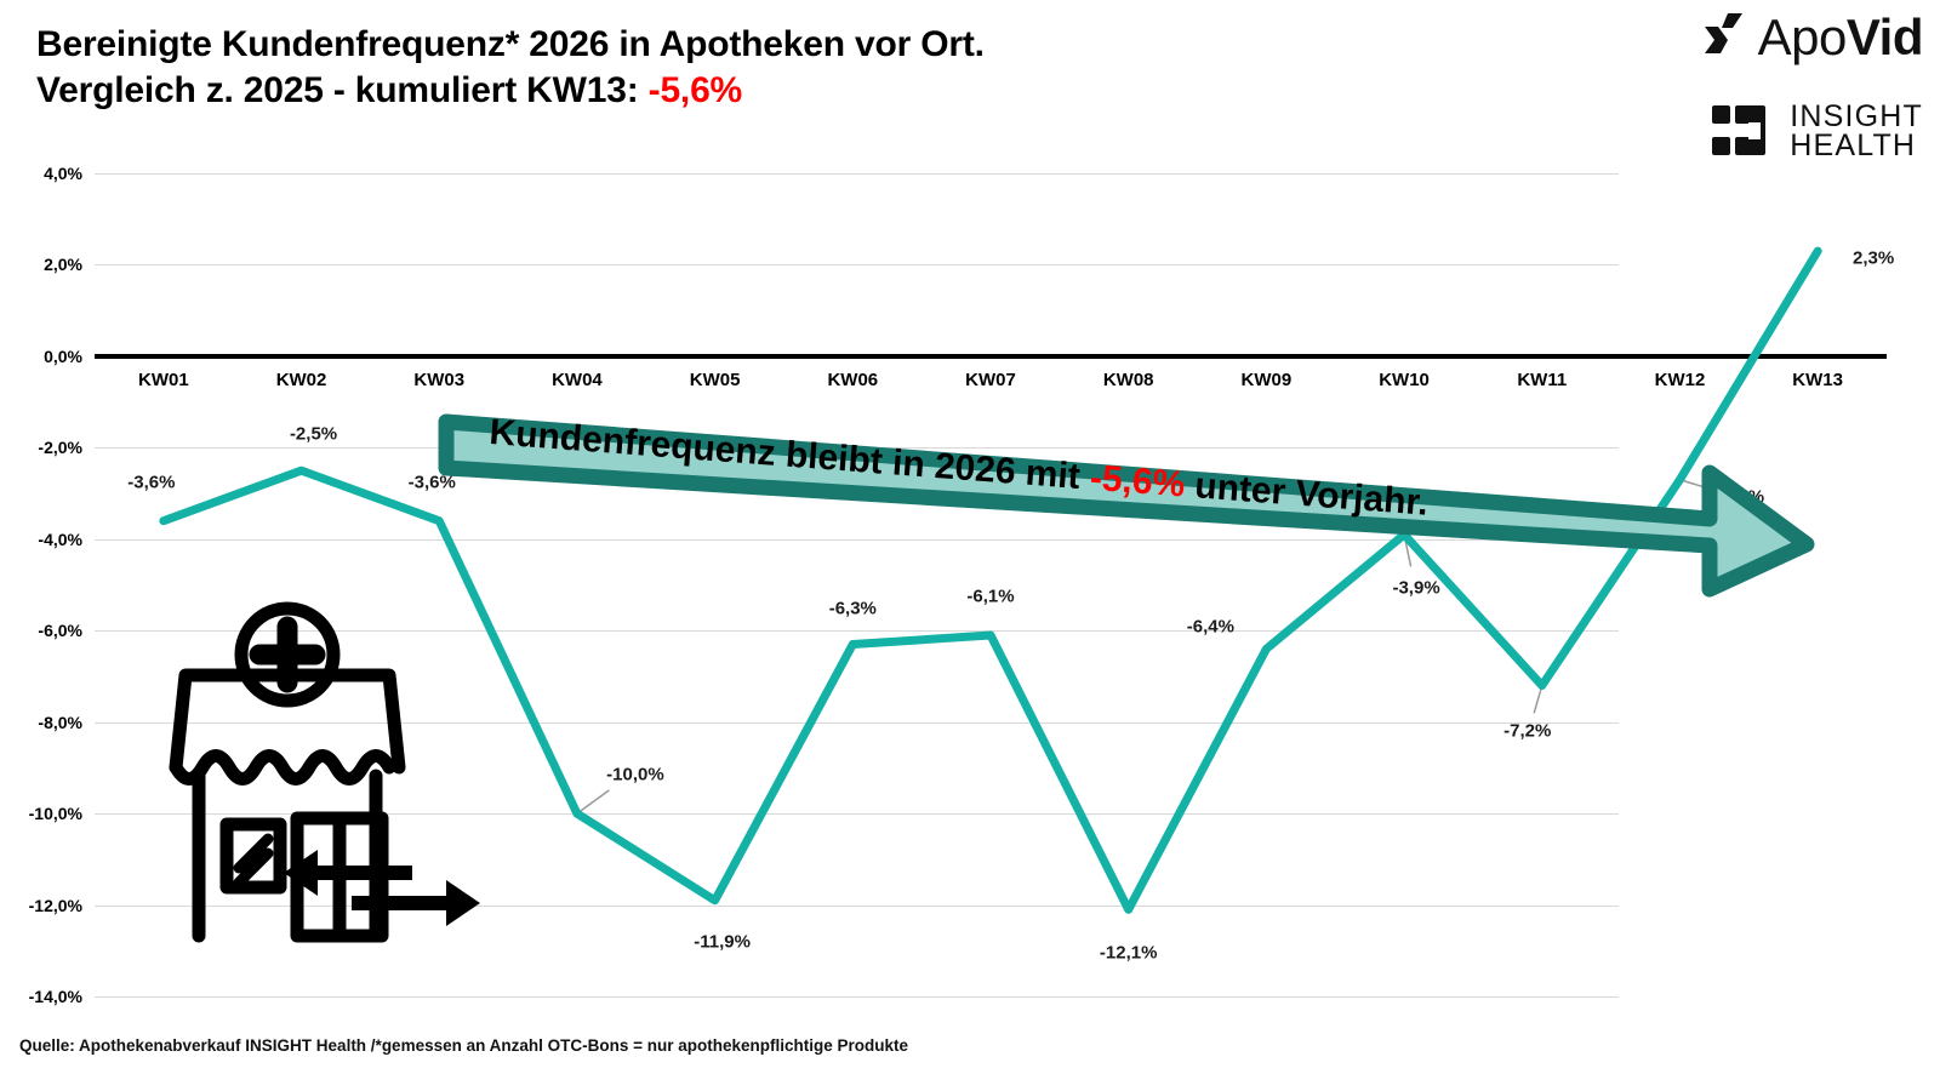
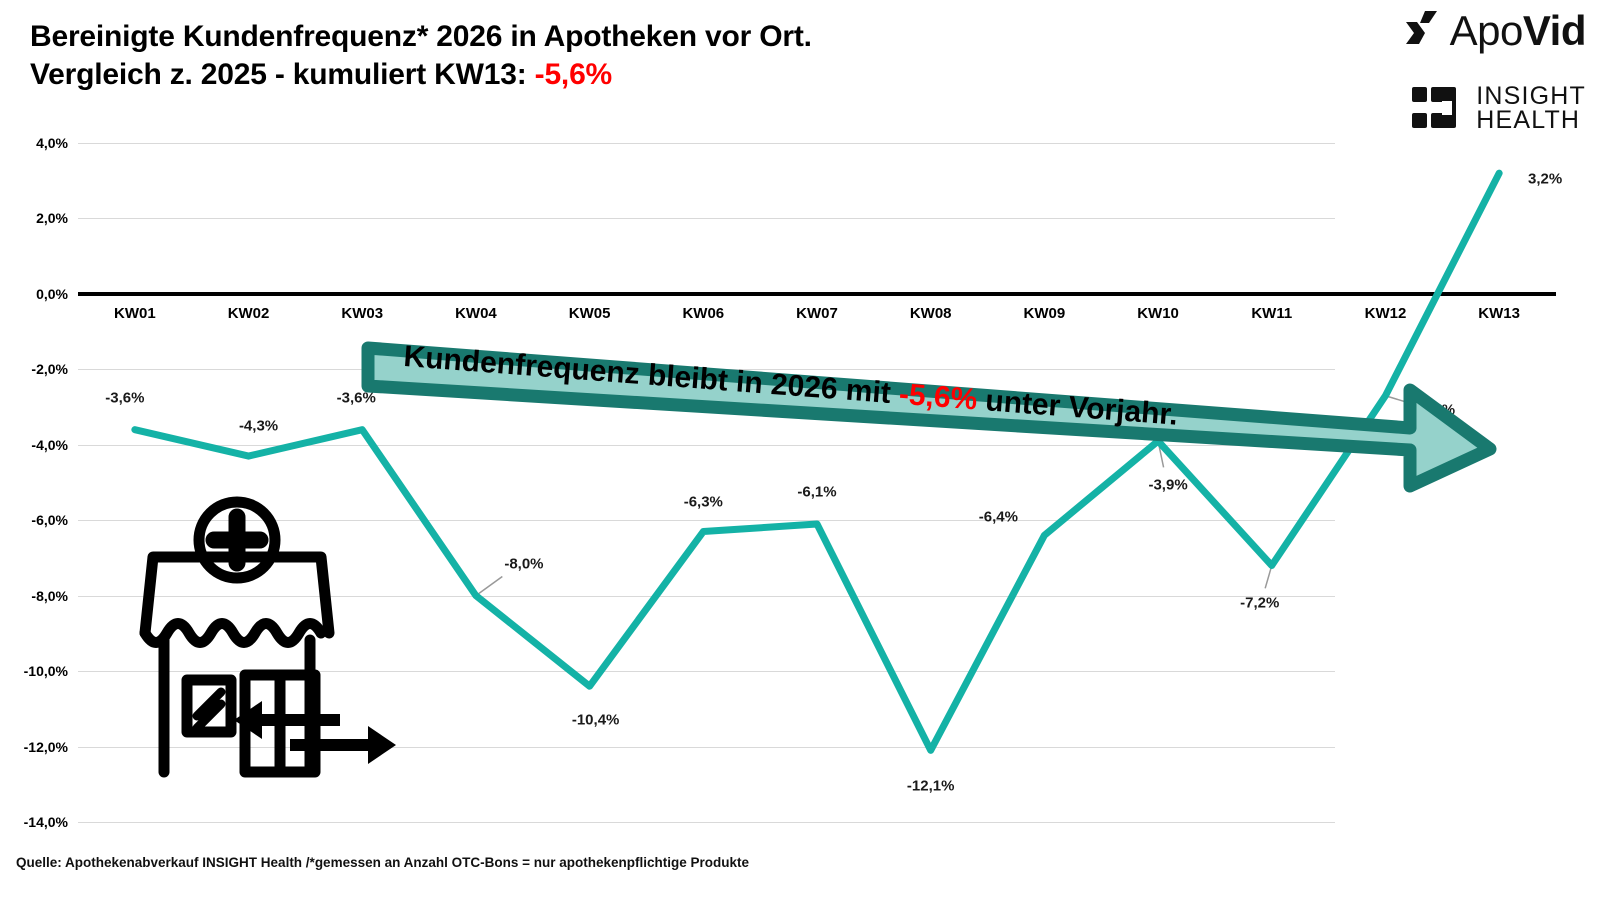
KW02: -2,5% -> -4,3%
KW04: -10,0% -> -8,0%
KW05: -11,9% -> -10,4%
KW13: 2,3% -> 3,2%
